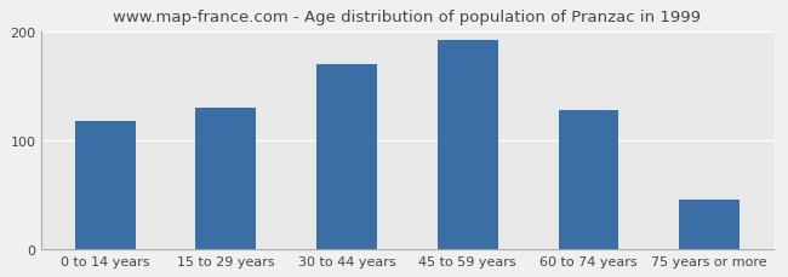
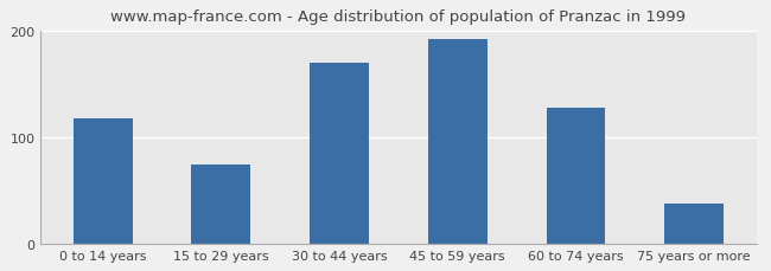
15 to 29 years: 130 -> 74
75 years or more: 45 -> 38
